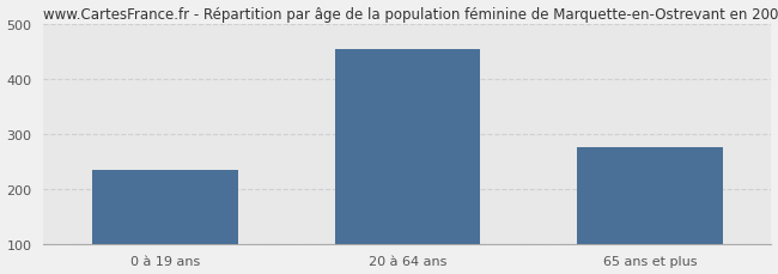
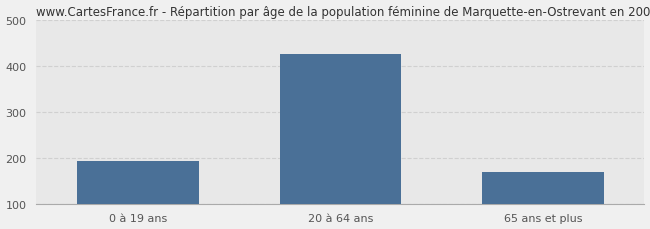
0 à 19 ans: 235 -> 192
20 à 64 ans: 455 -> 427
65 ans et plus: 275 -> 170
